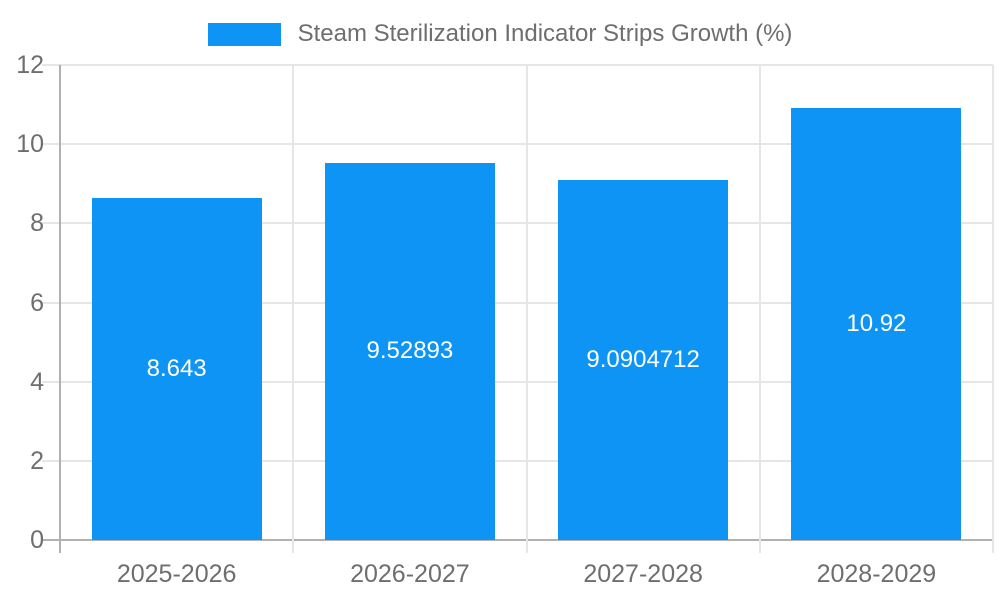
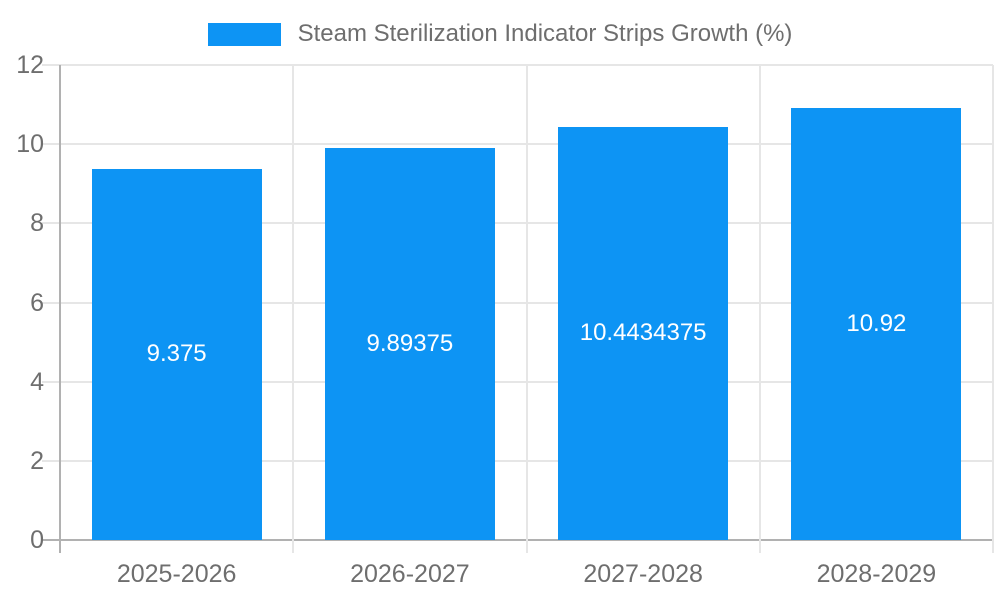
2025-2026: 8.643 -> 9.375
2026-2027: 9.52893 -> 9.89375
2027-2028: 9.0904712 -> 10.4434375
